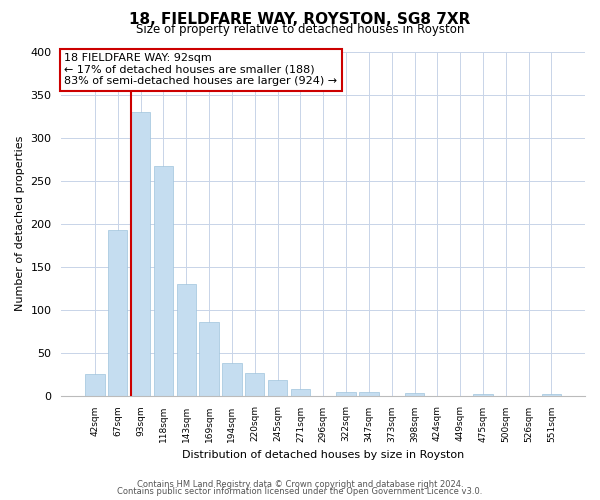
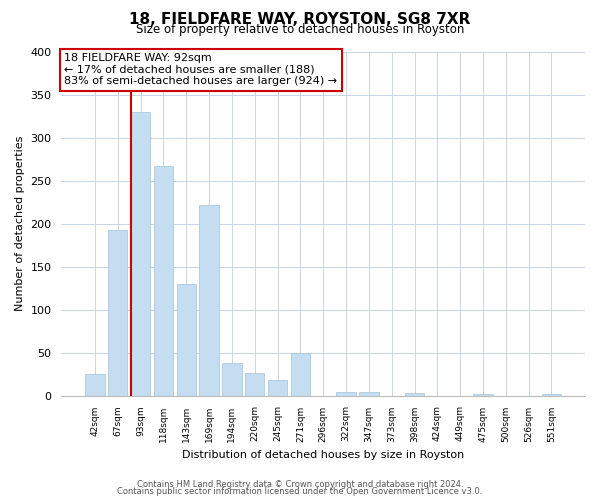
169sqm: 86 -> 222
271sqm: 8 -> 50
